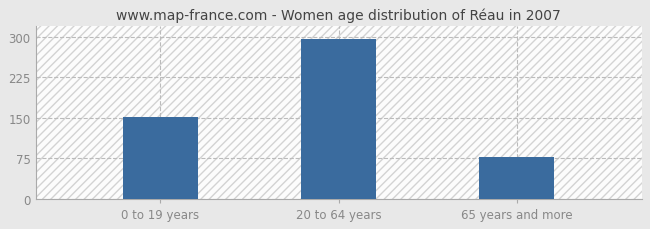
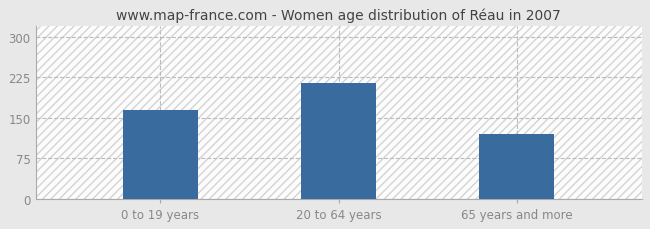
0 to 19 years: 152 -> 164
20 to 64 years: 296 -> 214
65 years and more: 78 -> 120
